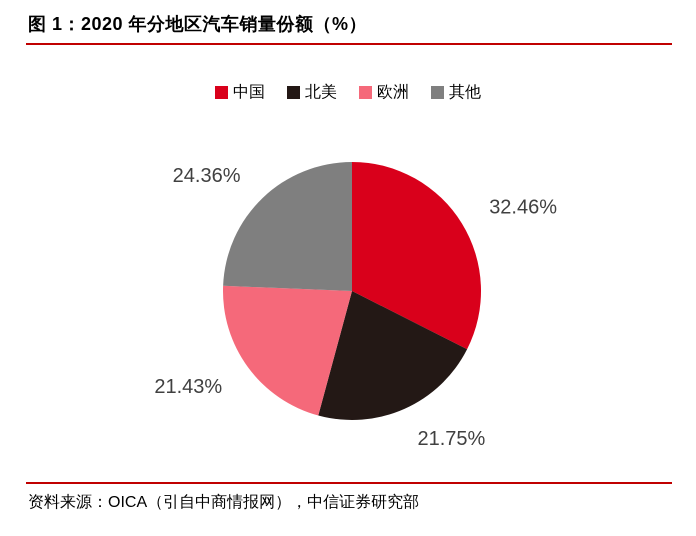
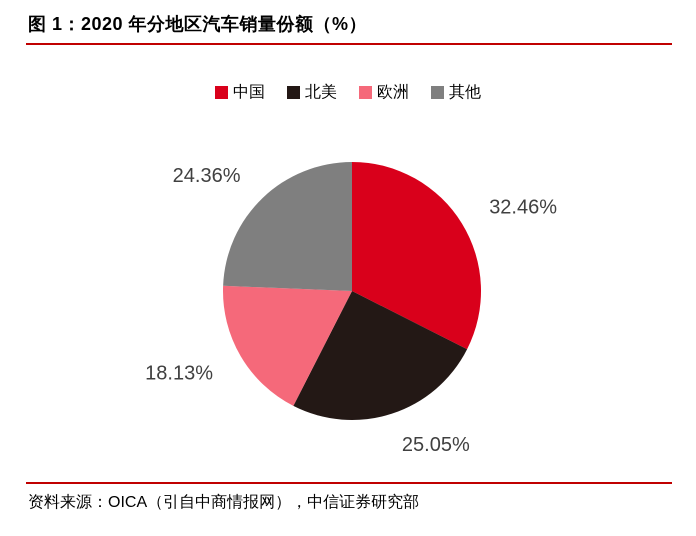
北美: 21.75% -> 25.05%
欧洲: 21.43% -> 18.13%
